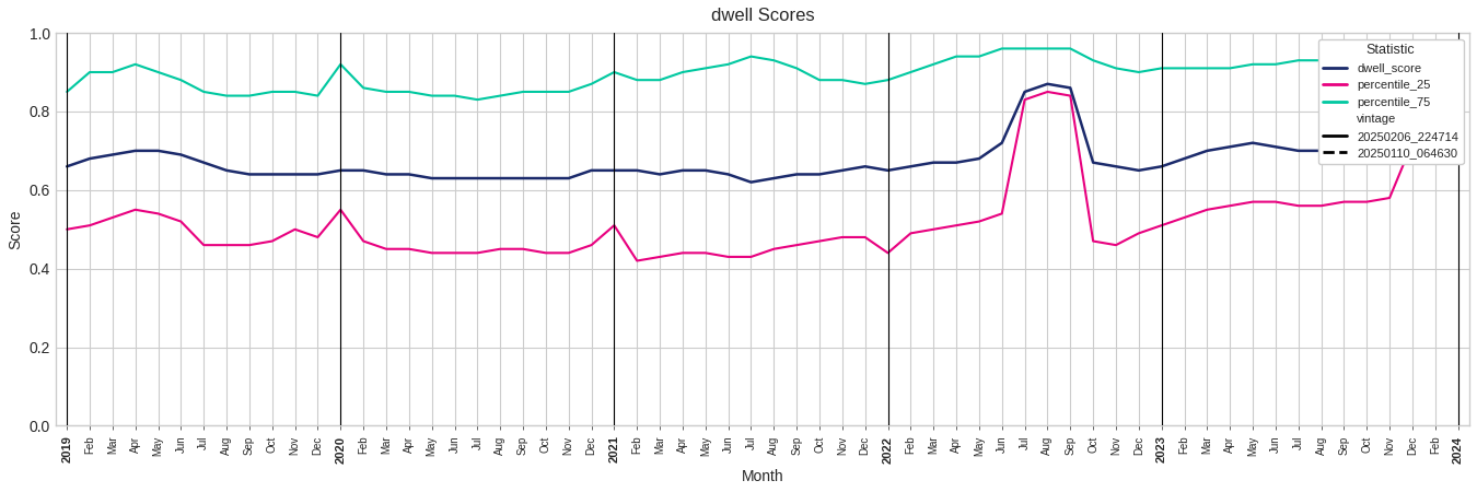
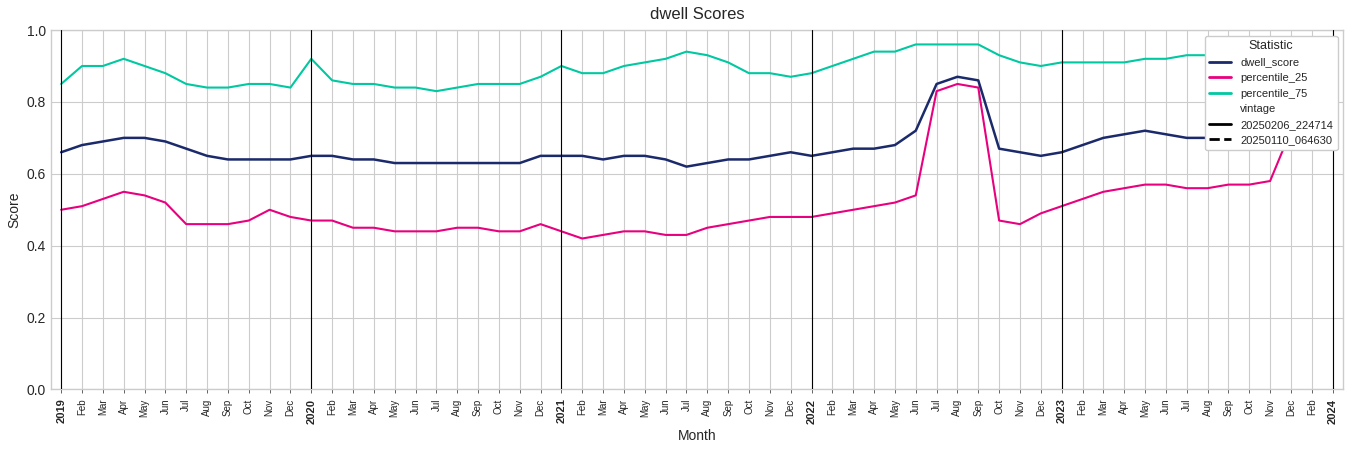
percentile_25/2020: 0.55 -> 0.47
percentile_25/2021: 0.51 -> 0.44
percentile_25/2022: 0.44 -> 0.48
